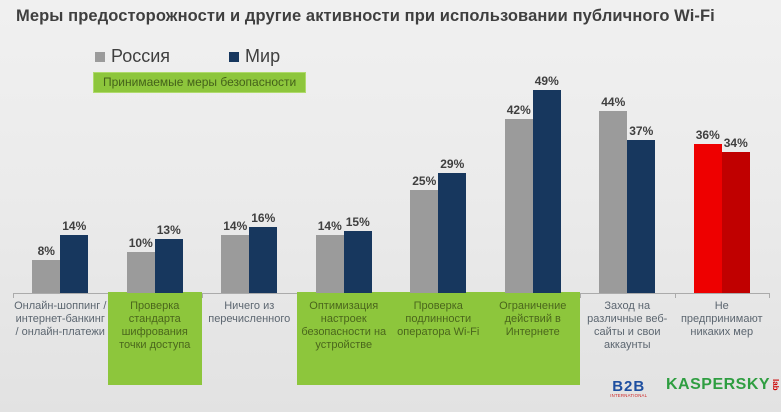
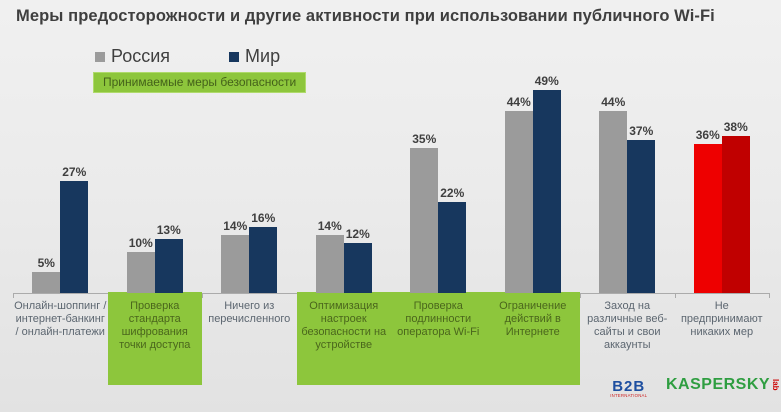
Россия/Онлайн-шоппинг / интернет-банкинг / онлайн-платежи: 8% -> 5%
Мир/Онлайн-шоппинг / интернет-банкинг / онлайн-платежи: 14% -> 27%
Мир/Оптимизация настроек безопасности на устройстве: 15% -> 12%
Россия/Проверка подлинности оператора Wi-Fi: 25% -> 35%
Мир/Проверка подлинности оператора Wi-Fi: 29% -> 22%
Россия/Ограничение действий в Интернете: 42% -> 44%
Мир/Не предпринимают никаких мер: 34% -> 38%
